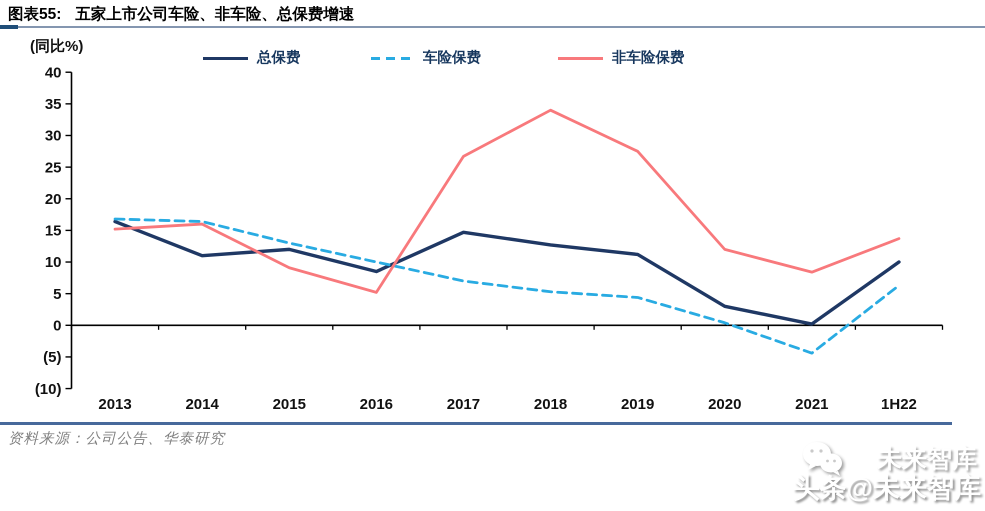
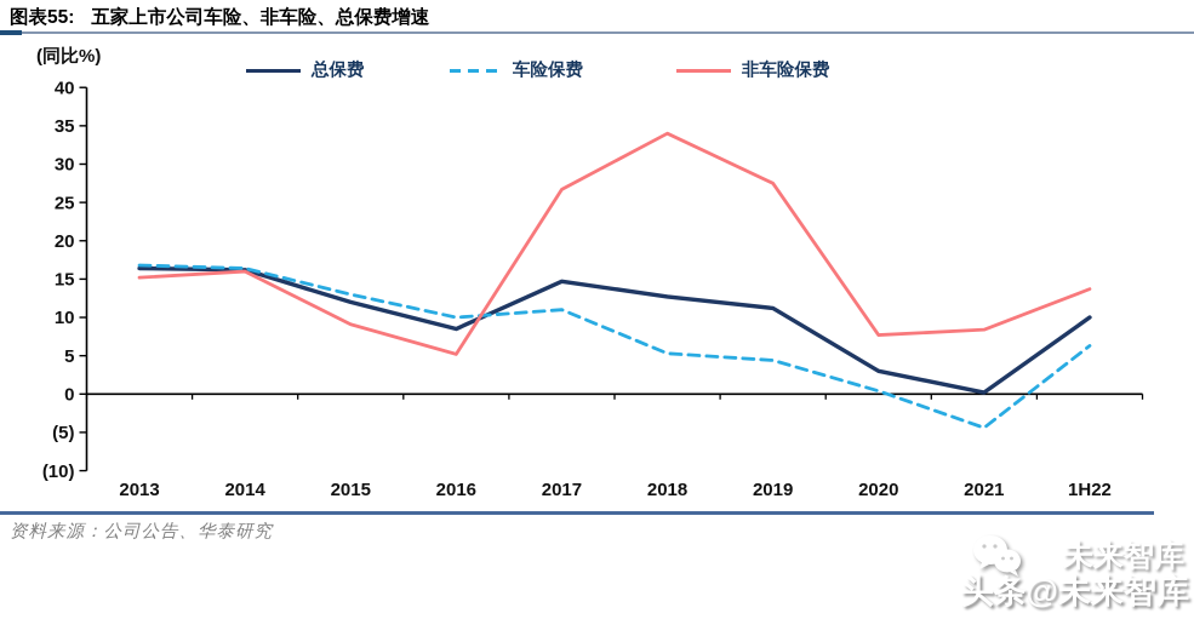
总保费/2014: 11 -> 16
车险保费/2017: 7 -> 11
非车险保费/2020: 12 -> 8
